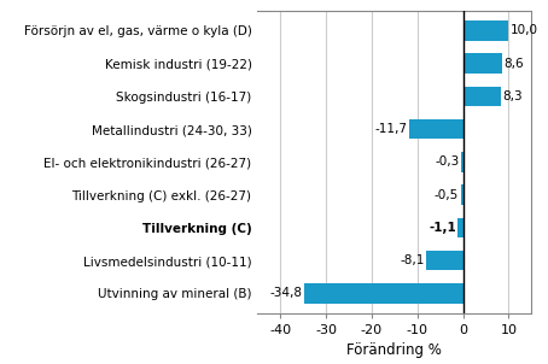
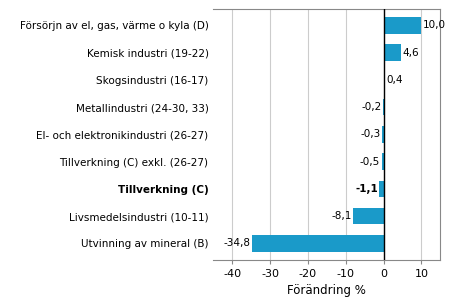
Kemisk industri (19-22): 8,6 -> 4,6
Skogsindustri (16-17): 8,3 -> 0,4
Metallindustri (24-30, 33): -11,7 -> -0,2
